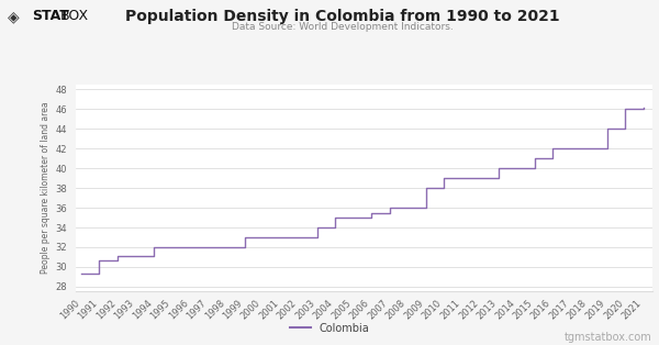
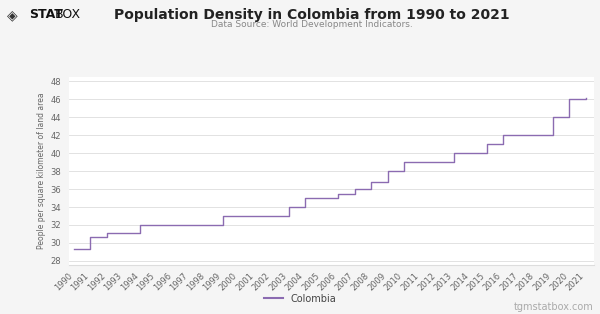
2008: 36.0 -> 36.8
